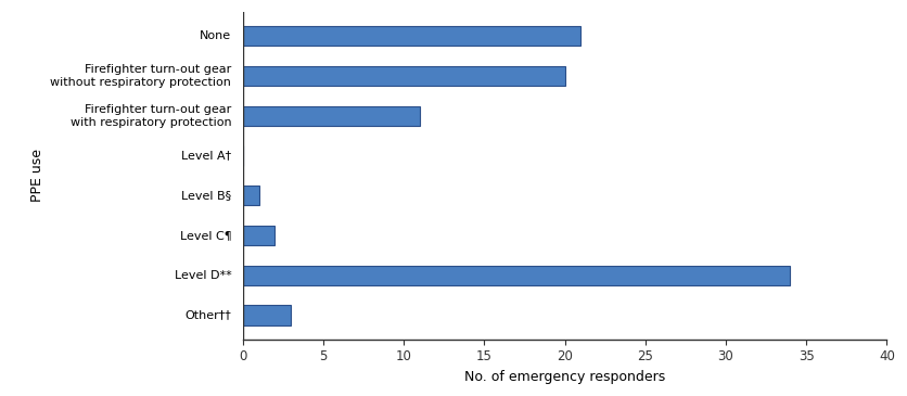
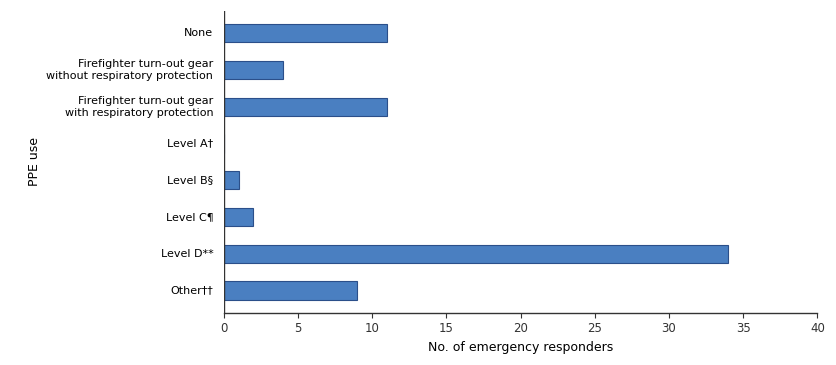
None: 21 -> 11
Firefighter turn-out gear without respiratory protection: 20 -> 4
Other††: 3 -> 9
